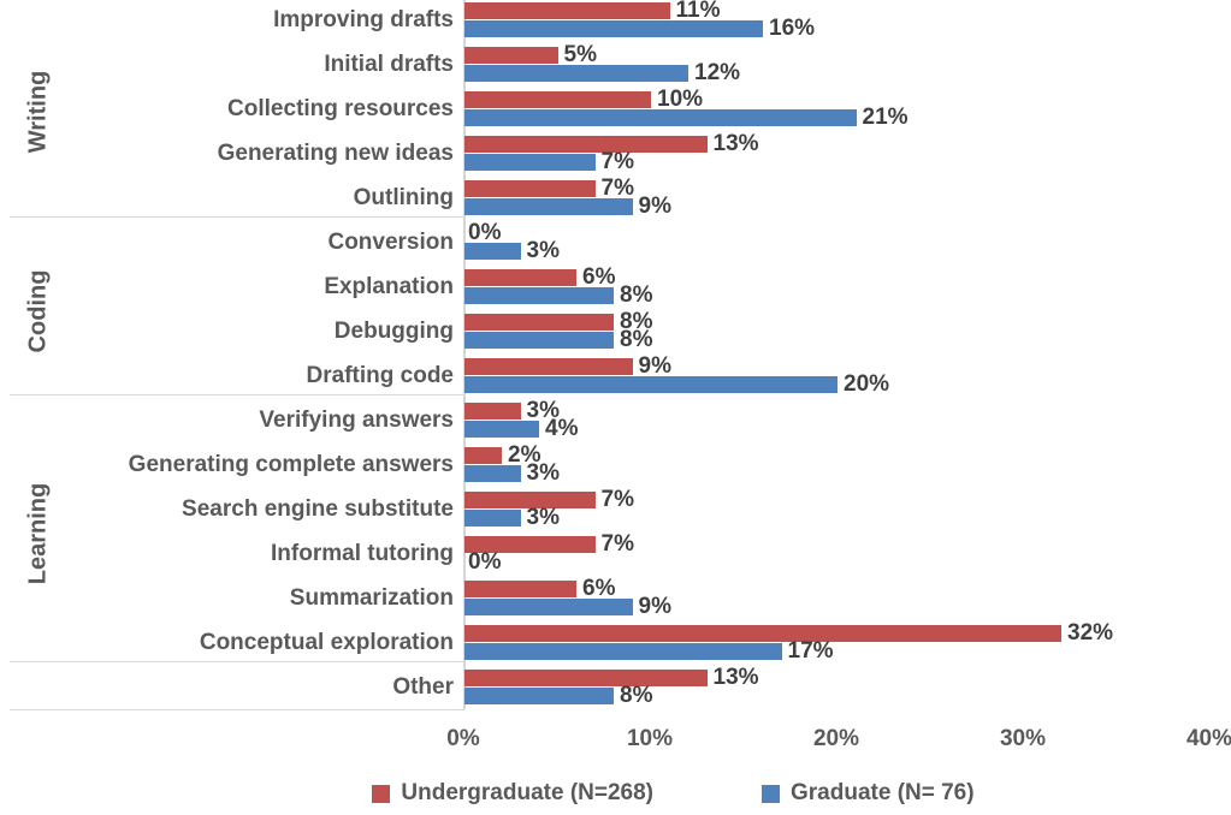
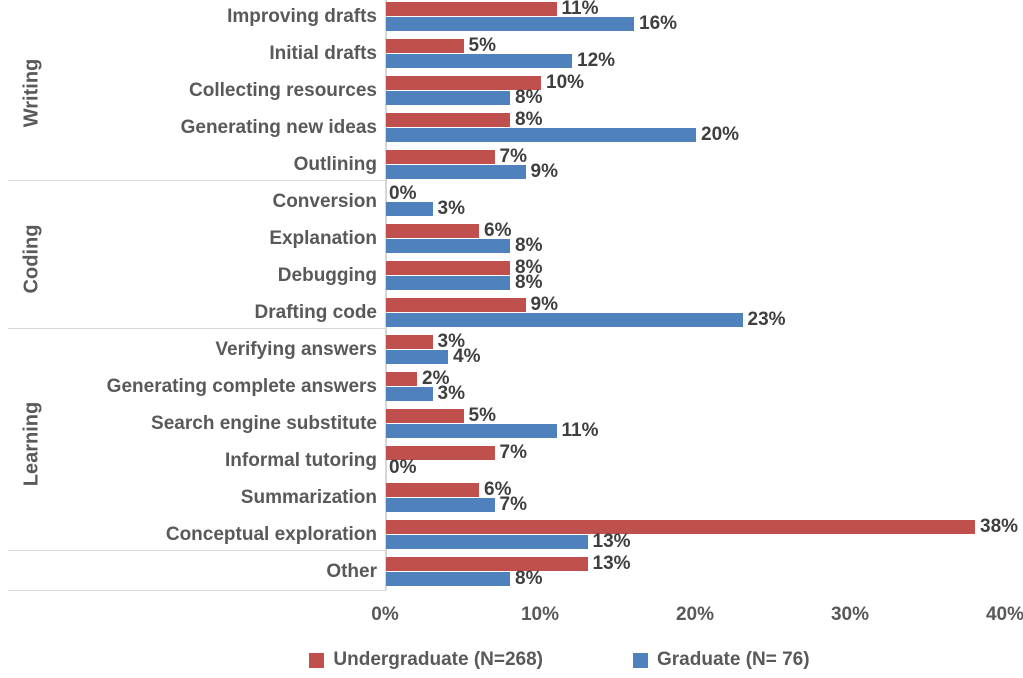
Graduate (N= 76)/Collecting resources: 21% -> 8%
Undergraduate (N=268)/Generating new ideas: 13% -> 8%
Graduate (N= 76)/Generating new ideas: 7% -> 20%
Graduate (N= 76)/Drafting code: 20% -> 23%
Undergraduate (N=268)/Search engine substitute: 7% -> 5%
Graduate (N= 76)/Search engine substitute: 3% -> 11%
Graduate (N= 76)/Summarization: 9% -> 7%
Undergraduate (N=268)/Conceptual exploration: 32% -> 38%
Graduate (N= 76)/Conceptual exploration: 17% -> 13%
